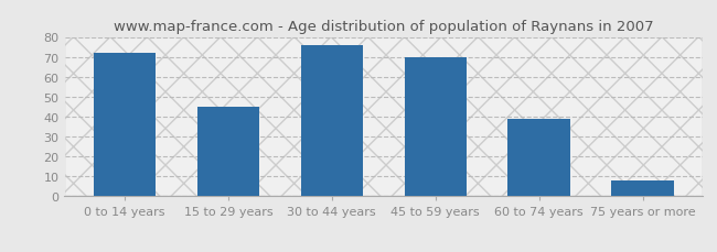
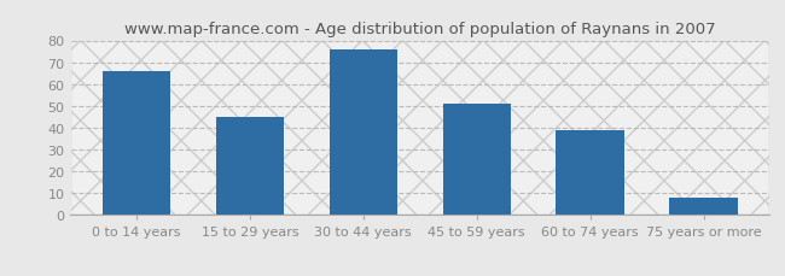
0 to 14 years: 72 -> 66
45 to 59 years: 70 -> 51
